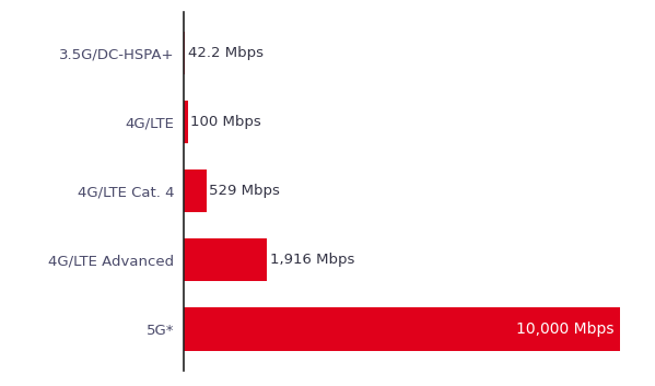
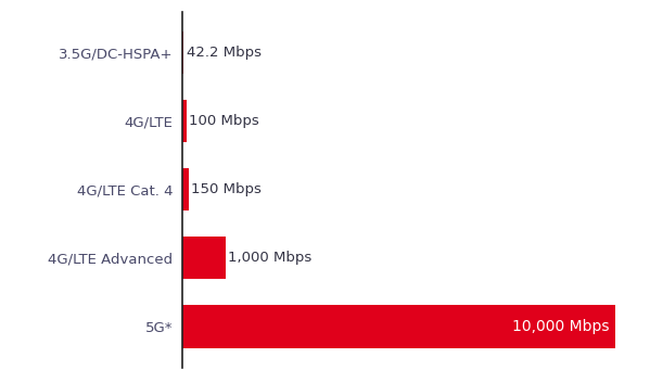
4G/LTE Cat. 4: 529 -> 150
4G/LTE Advanced: 1,916 -> 1,000
